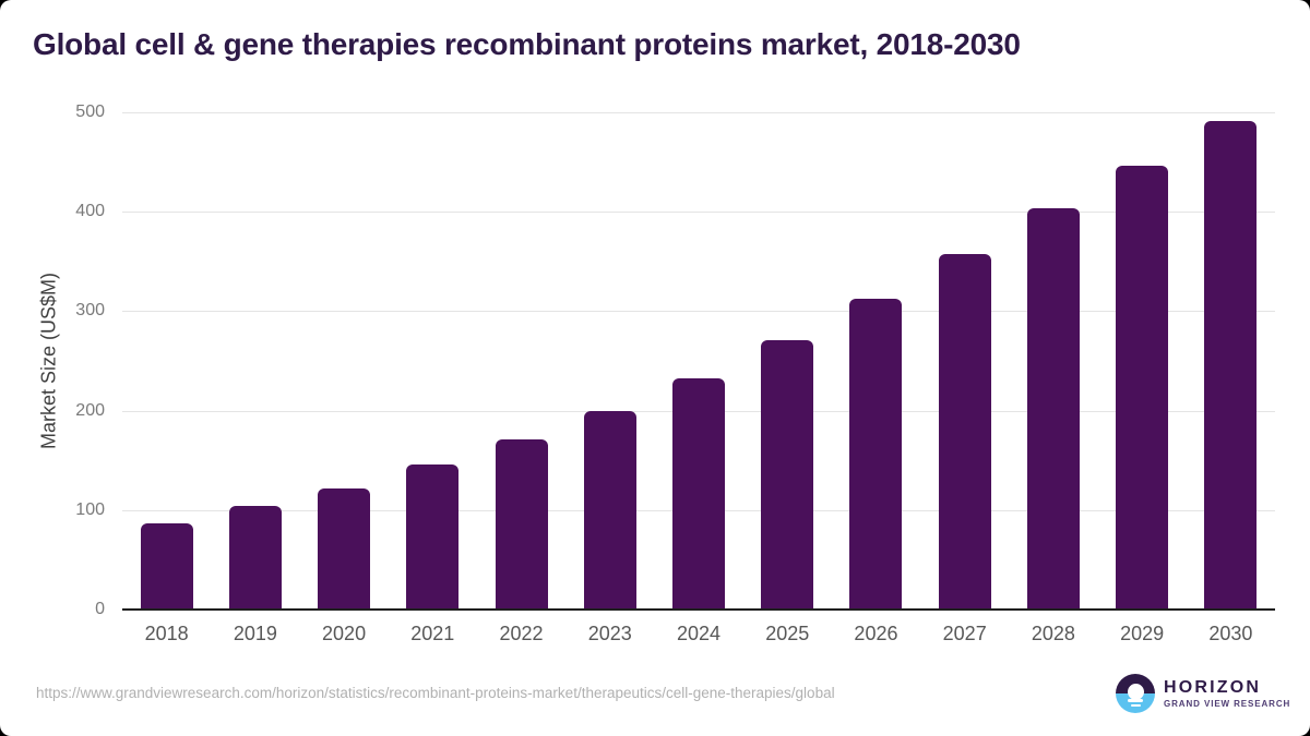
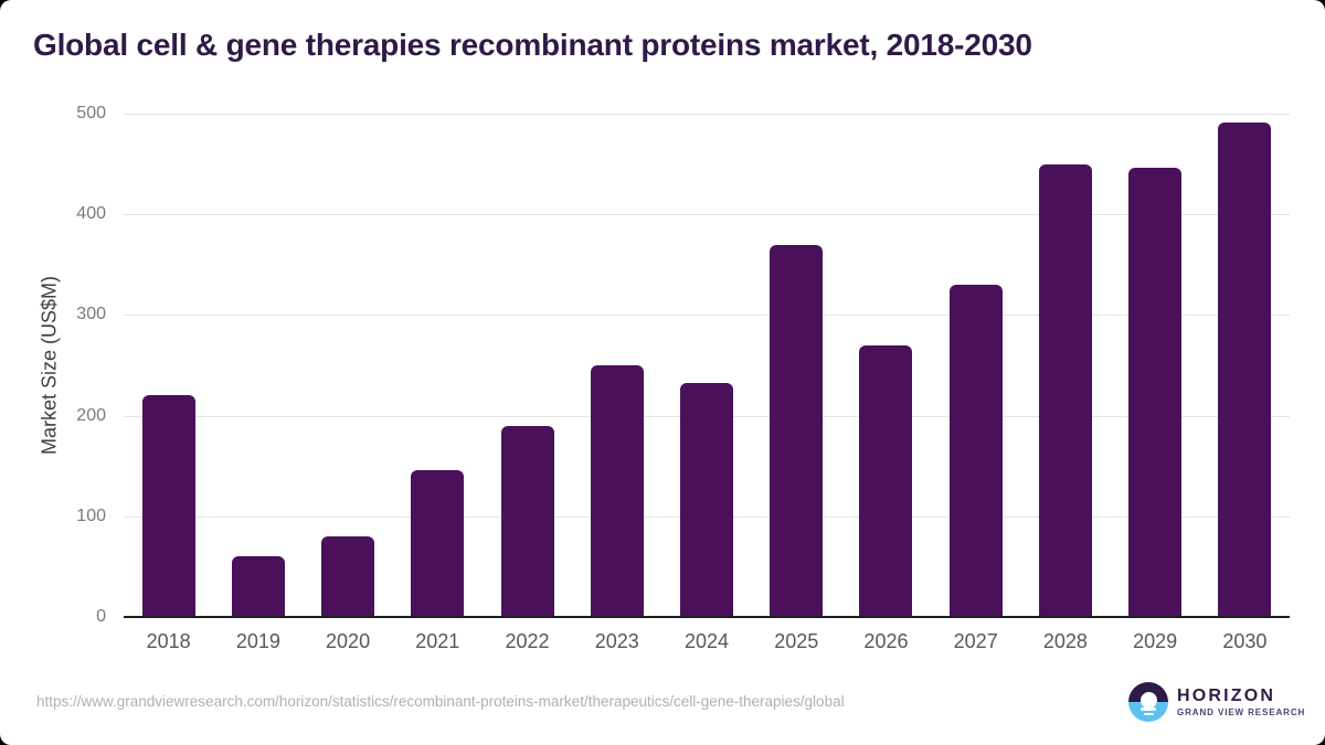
2018: 90 -> 220
2019: 100 -> 60
2020: 120 -> 80
2022: 170 -> 190
2023: 200 -> 250
2025: 270 -> 370
2026: 310 -> 270
2027: 360 -> 330
2028: 400 -> 450
